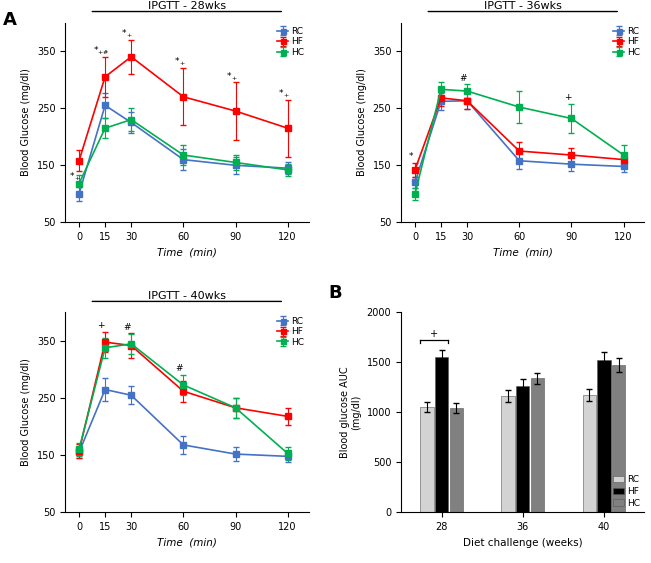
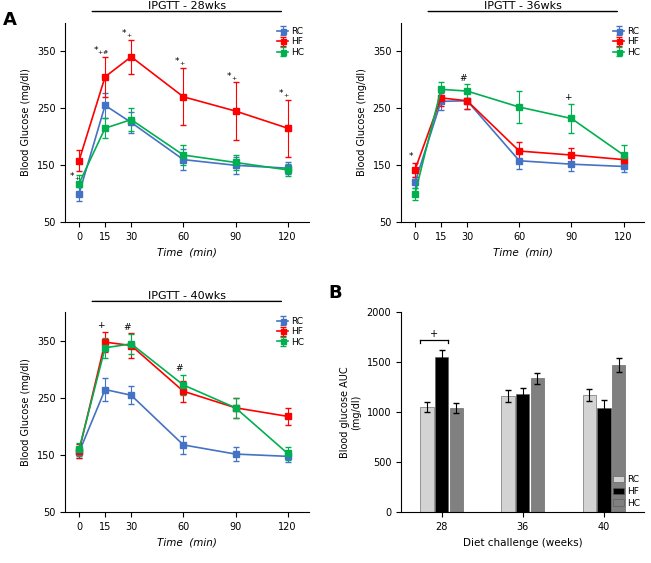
HF/36: 1260 -> 1180
HF/40: 1520 -> 1040
